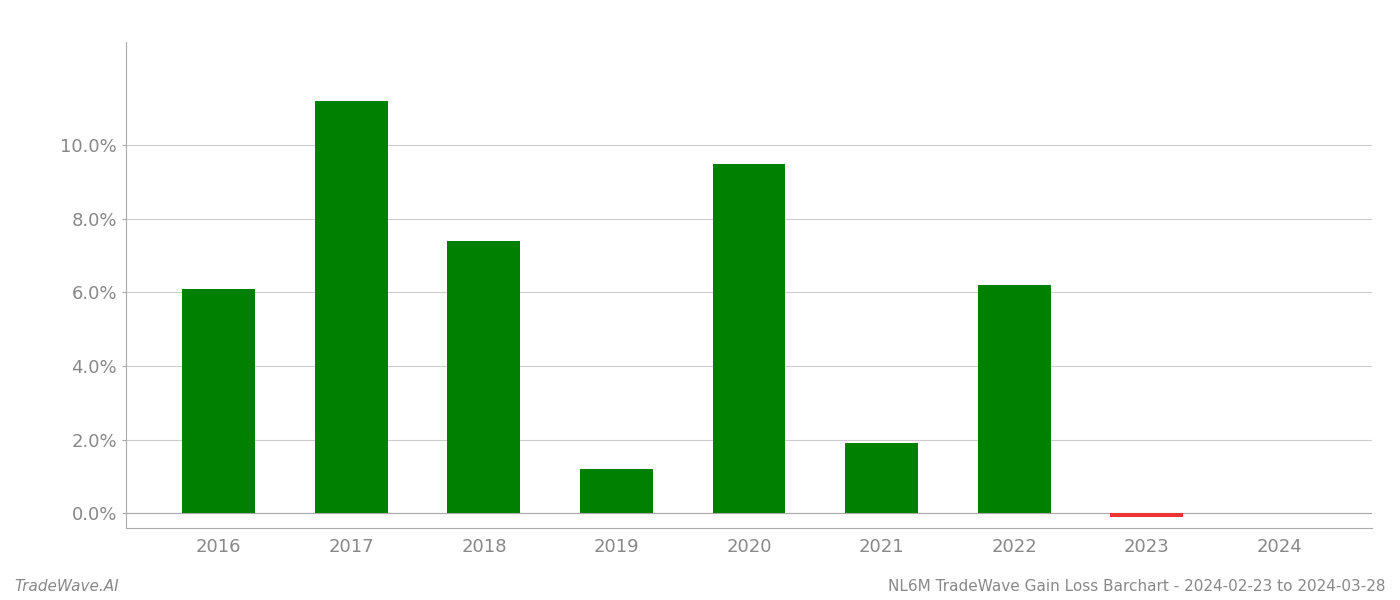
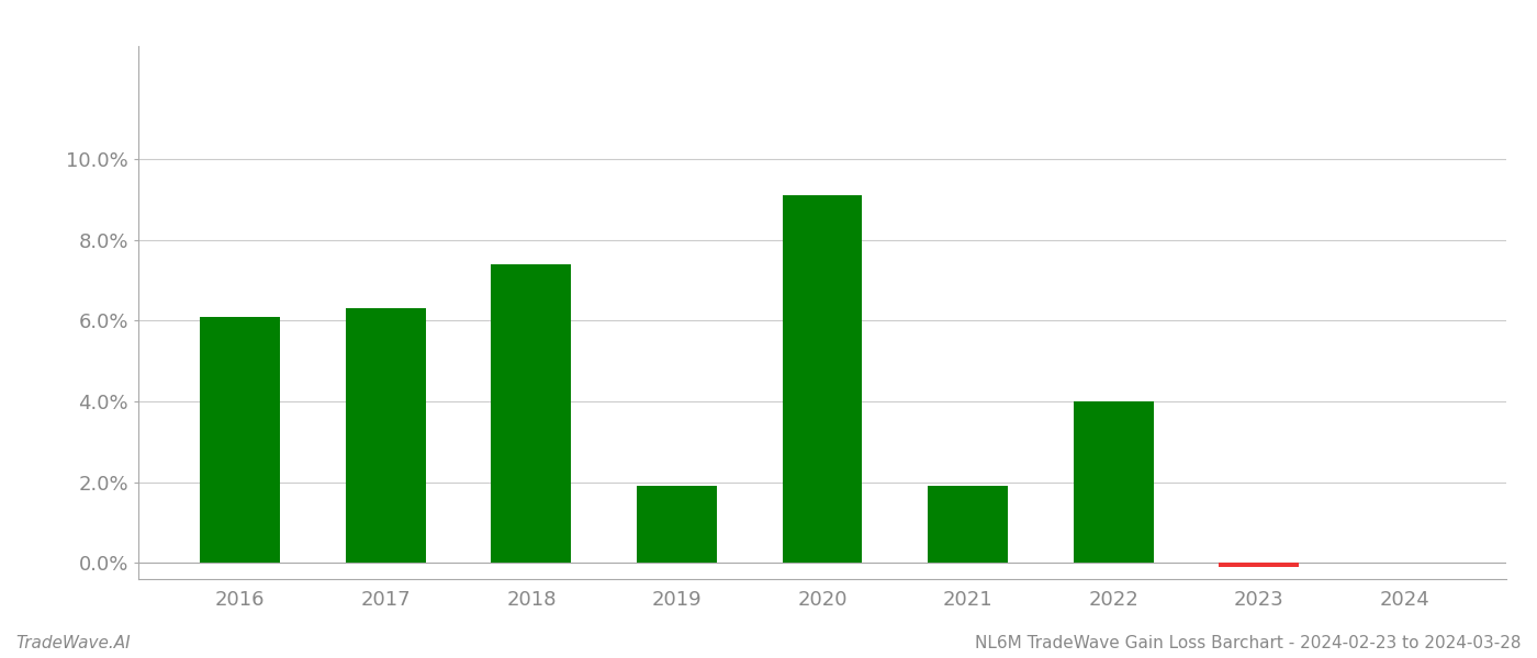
2017: 11.2% -> 6.3%
2019: 1.2% -> 1.9%
2020: 9.5% -> 9.1%
2022: 6.2% -> 4.0%
